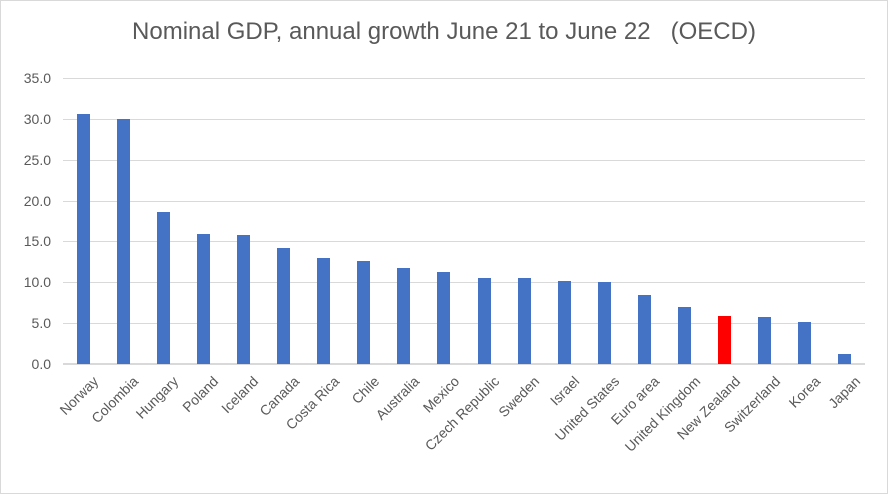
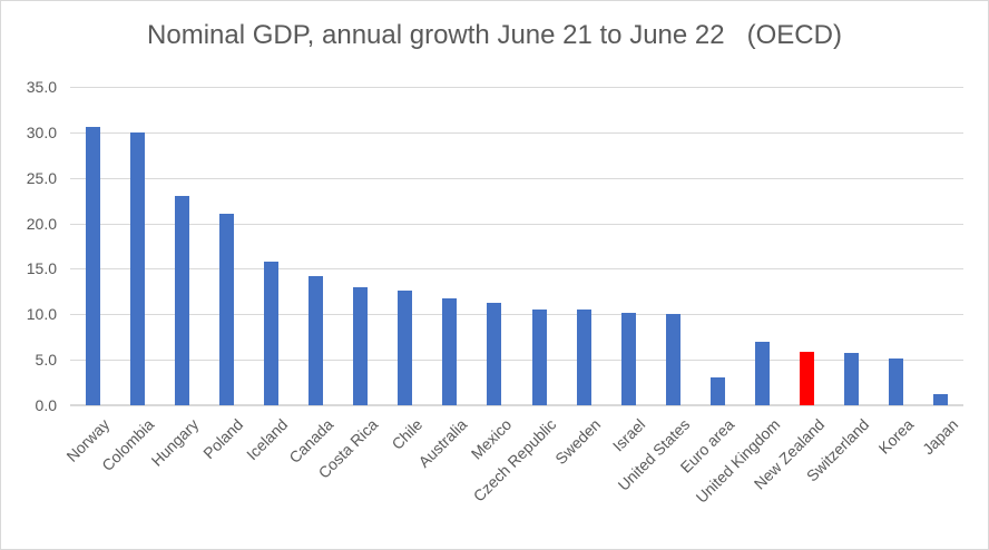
Hungary: 19 -> 23
Poland: 16 -> 21
Euro area: 8 -> 3
